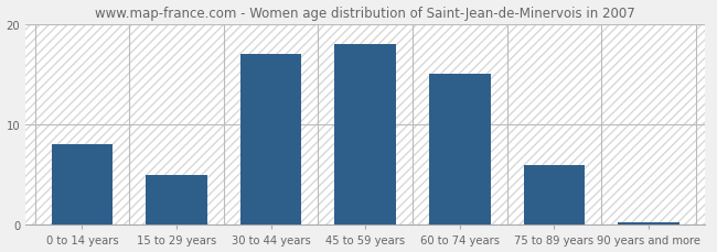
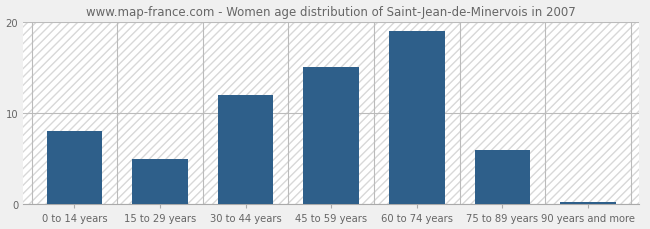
30 to 44 years: 17.0 -> 12.0
45 to 59 years: 18.0 -> 15.0
60 to 74 years: 15.0 -> 19.0
